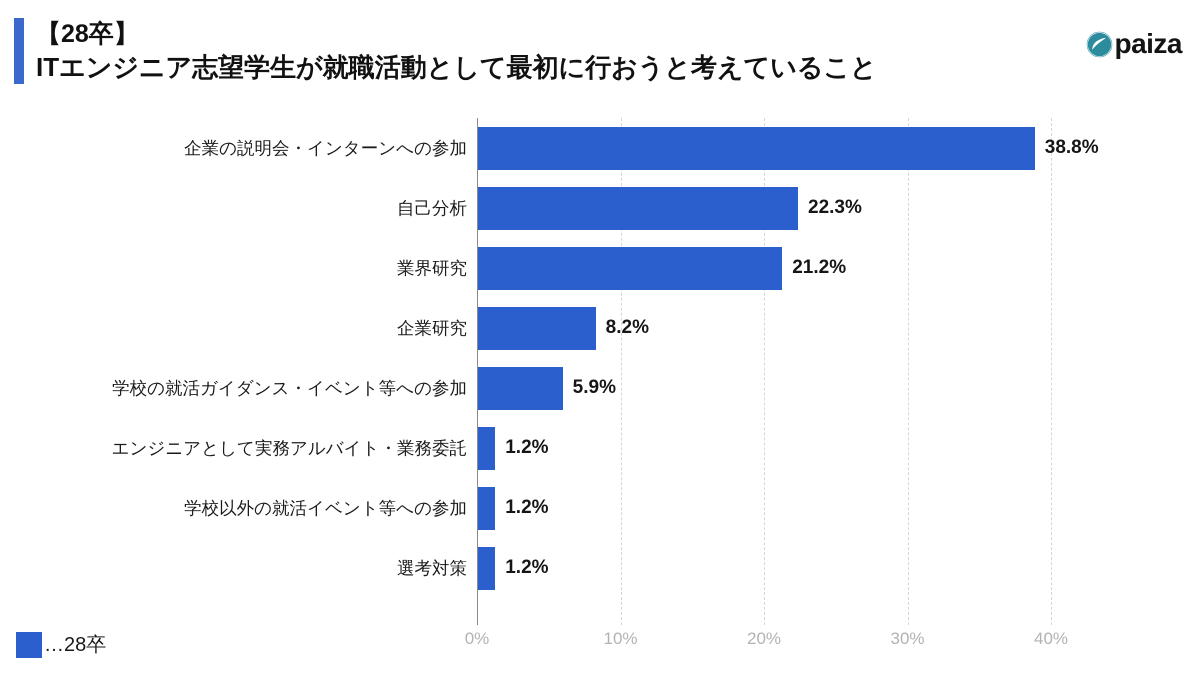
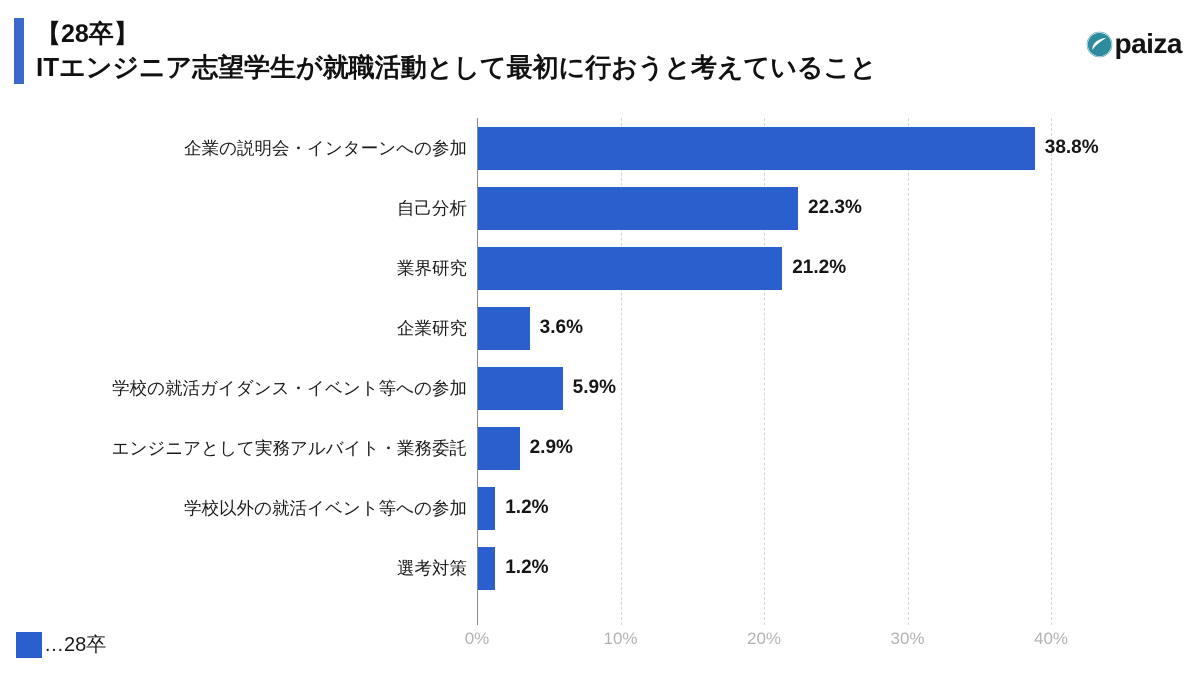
企業研究: 8.2% -> 3.6%
エンジニアとして実務アルバイト・業務委託: 1.2% -> 2.9%
